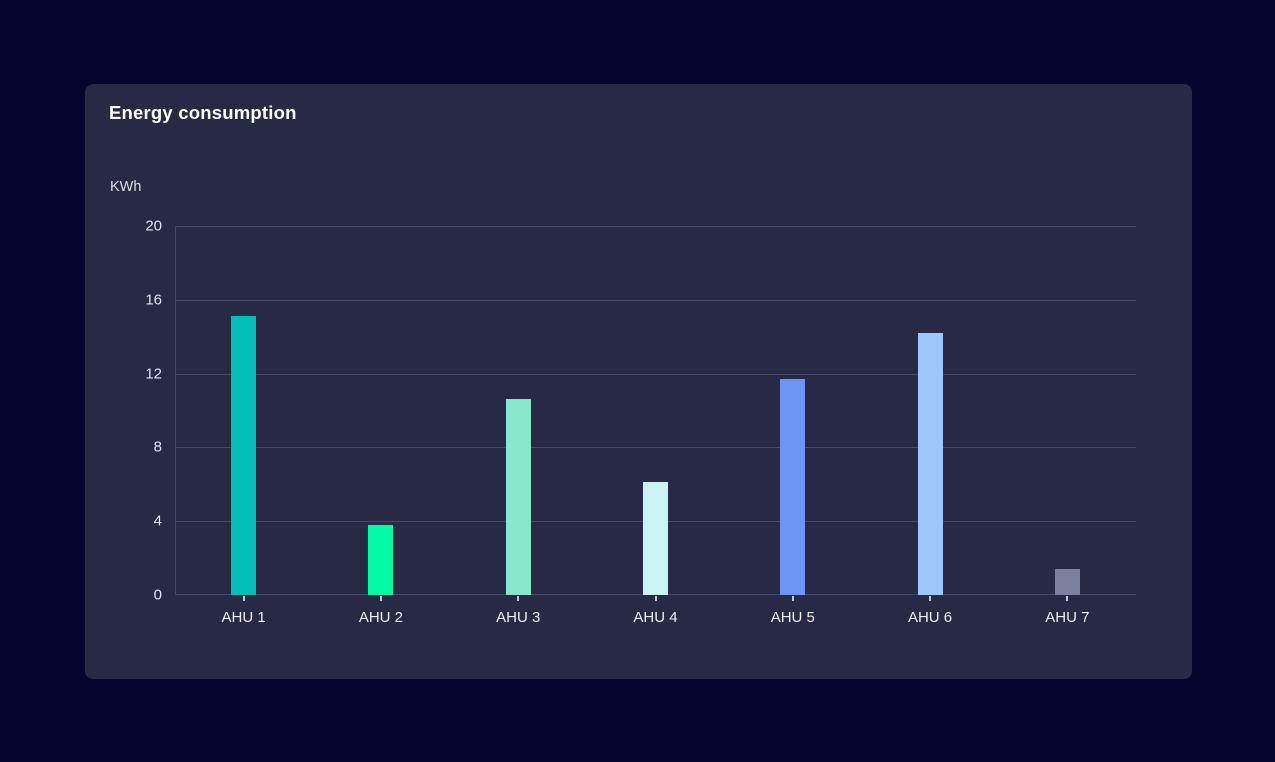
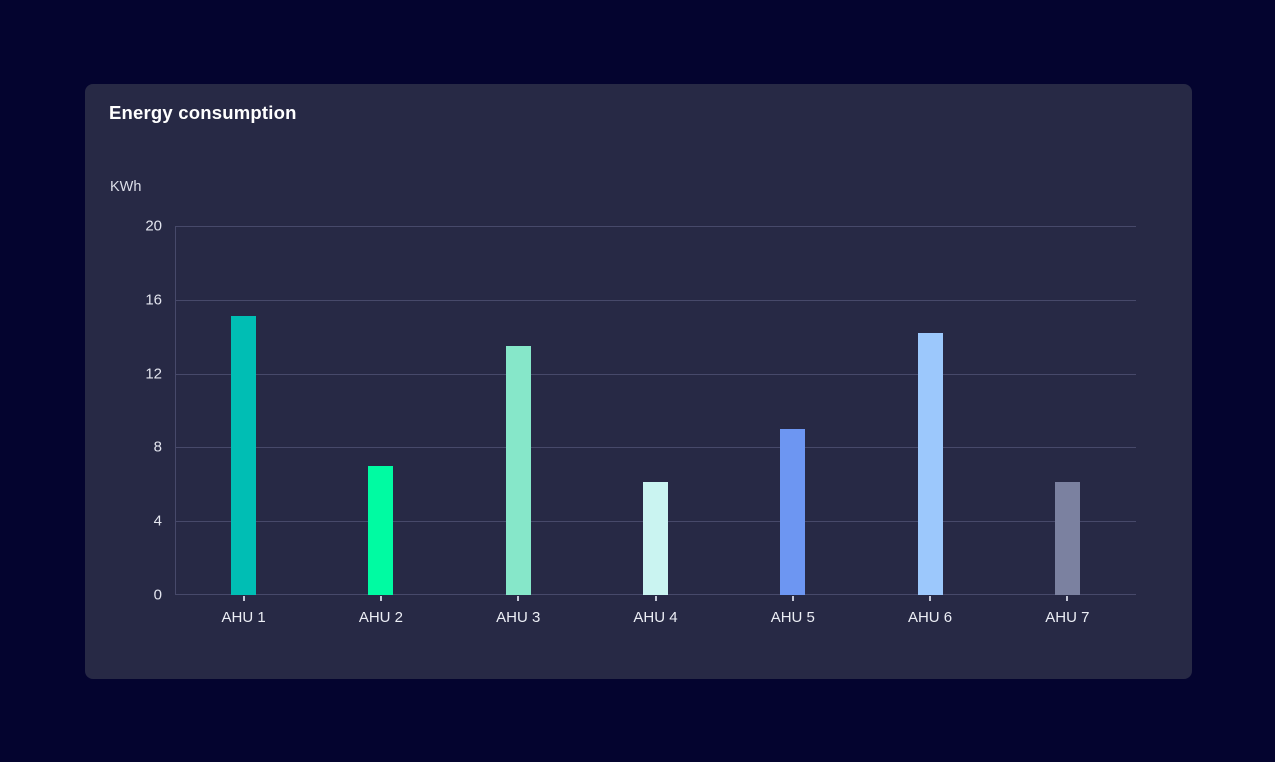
AHU 2: 3.8 -> 7.0
AHU 3: 10.6 -> 13.5
AHU 5: 11.7 -> 9.0
AHU 7: 1.4 -> 6.1
